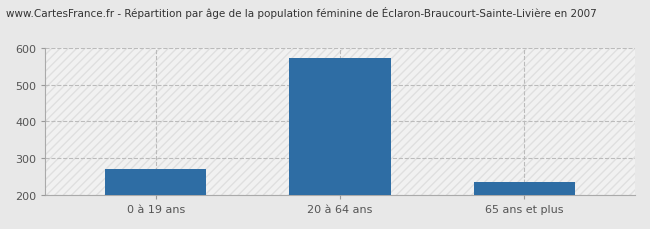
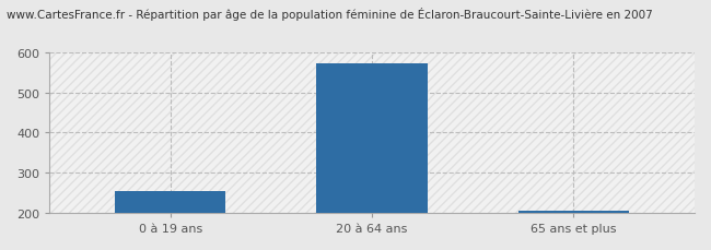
0 à 19 ans: 270 -> 253
65 ans et plus: 235 -> 206
